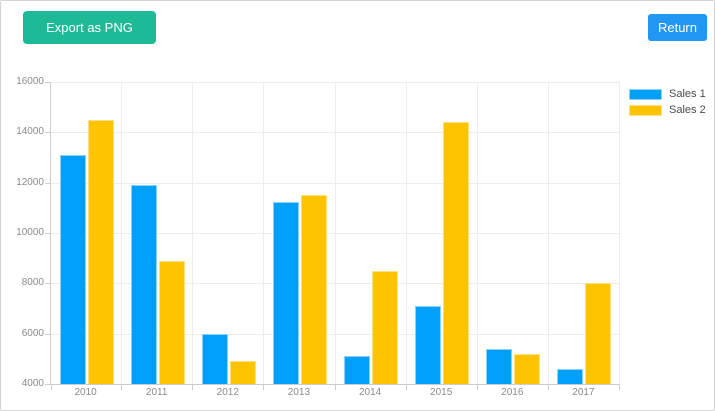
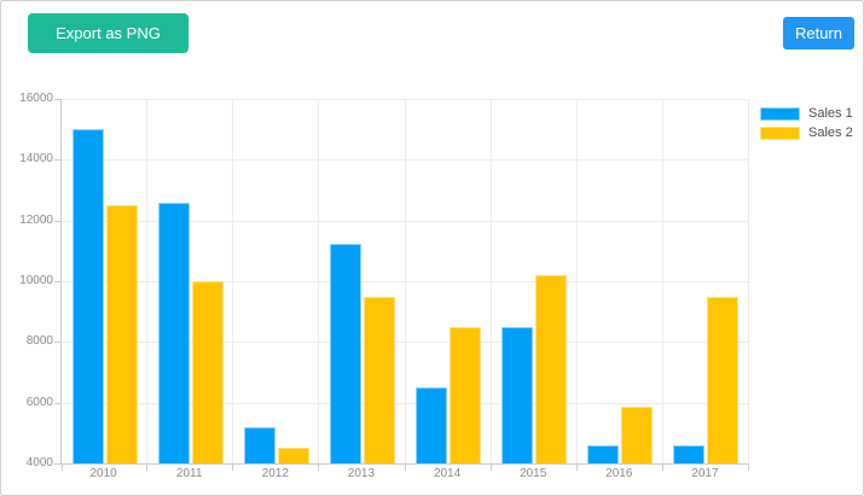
Sales 1/2010: 13100 -> 15000
Sales 2/2010: 14500 -> 12500
Sales 1/2011: 11900 -> 12600
Sales 2/2011: 8900 -> 10000
Sales 1/2012: 6000 -> 5200
Sales 2/2012: 4900 -> 4500
Sales 2/2013: 11500 -> 9500
Sales 1/2014: 5100 -> 6500
Sales 1/2015: 7100 -> 8500
Sales 2/2015: 14400 -> 10200
Sales 1/2016: 5400 -> 4600
Sales 2/2016: 5200 -> 5800
Sales 2/2017: 8000 -> 9500
